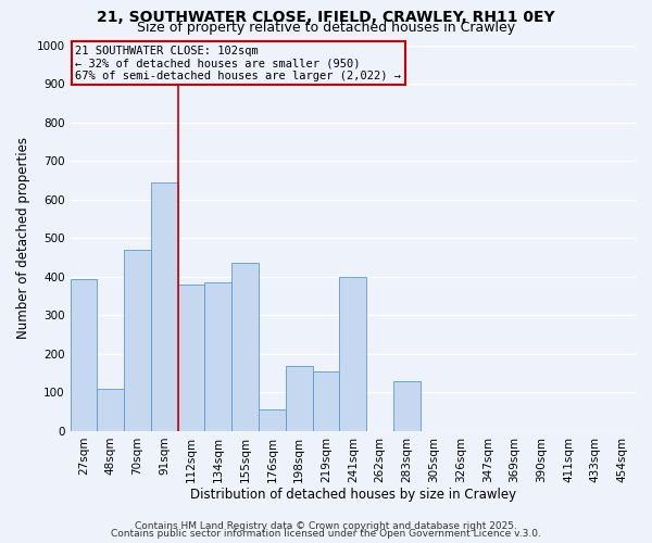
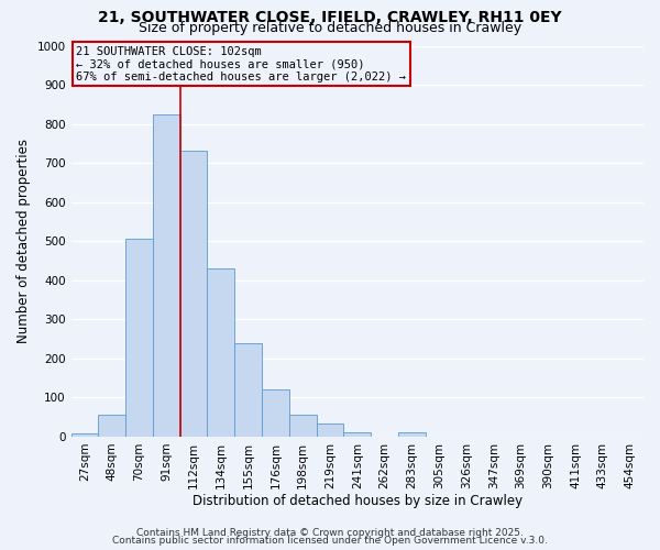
27sqm: 395 -> 8
48sqm: 110 -> 55
70sqm: 470 -> 505
91sqm: 645 -> 825
112sqm: 380 -> 730
134sqm: 385 -> 430
155sqm: 435 -> 240
176sqm: 55 -> 120
198sqm: 170 -> 55
219sqm: 155 -> 35
241sqm: 400 -> 12
283sqm: 130 -> 12
